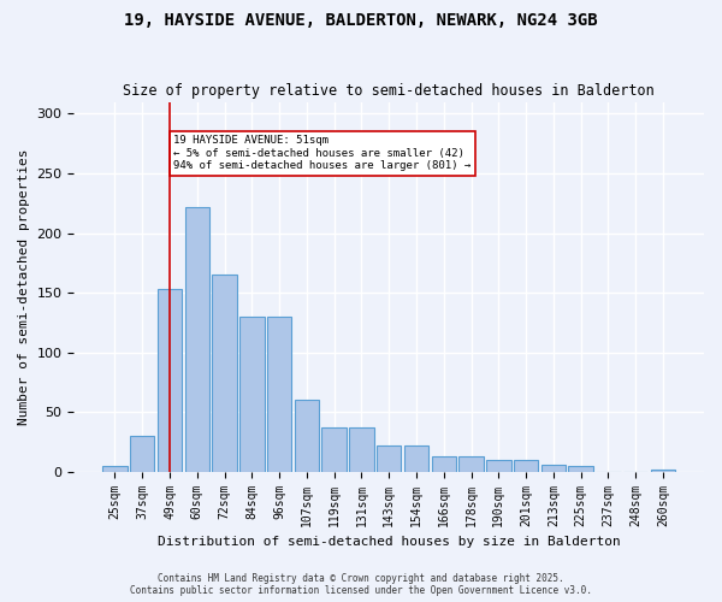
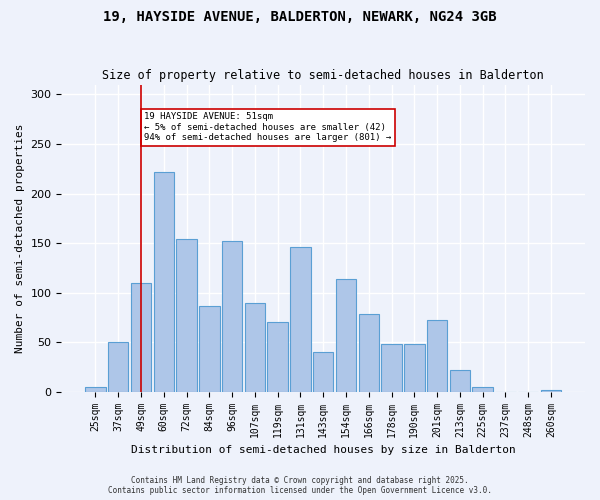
37sqm: 30 -> 50
49sqm: 153 -> 110
72sqm: 165 -> 154
84sqm: 130 -> 86
96sqm: 130 -> 152
107sqm: 60 -> 90
119sqm: 37 -> 70
131sqm: 37 -> 146
143sqm: 22 -> 40
154sqm: 22 -> 114
166sqm: 13 -> 78
178sqm: 13 -> 48
190sqm: 10 -> 48
201sqm: 10 -> 72
213sqm: 6 -> 22
